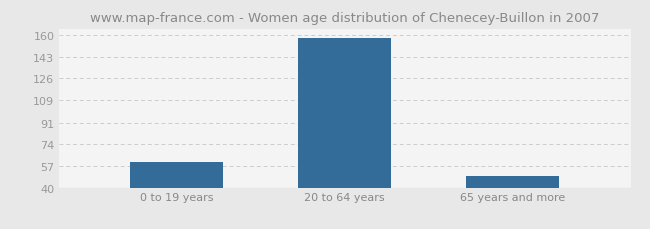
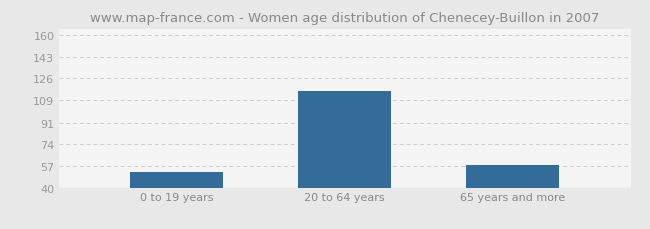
0 to 19 years: 60 -> 52
20 to 64 years: 158 -> 116
65 years and more: 49 -> 58
